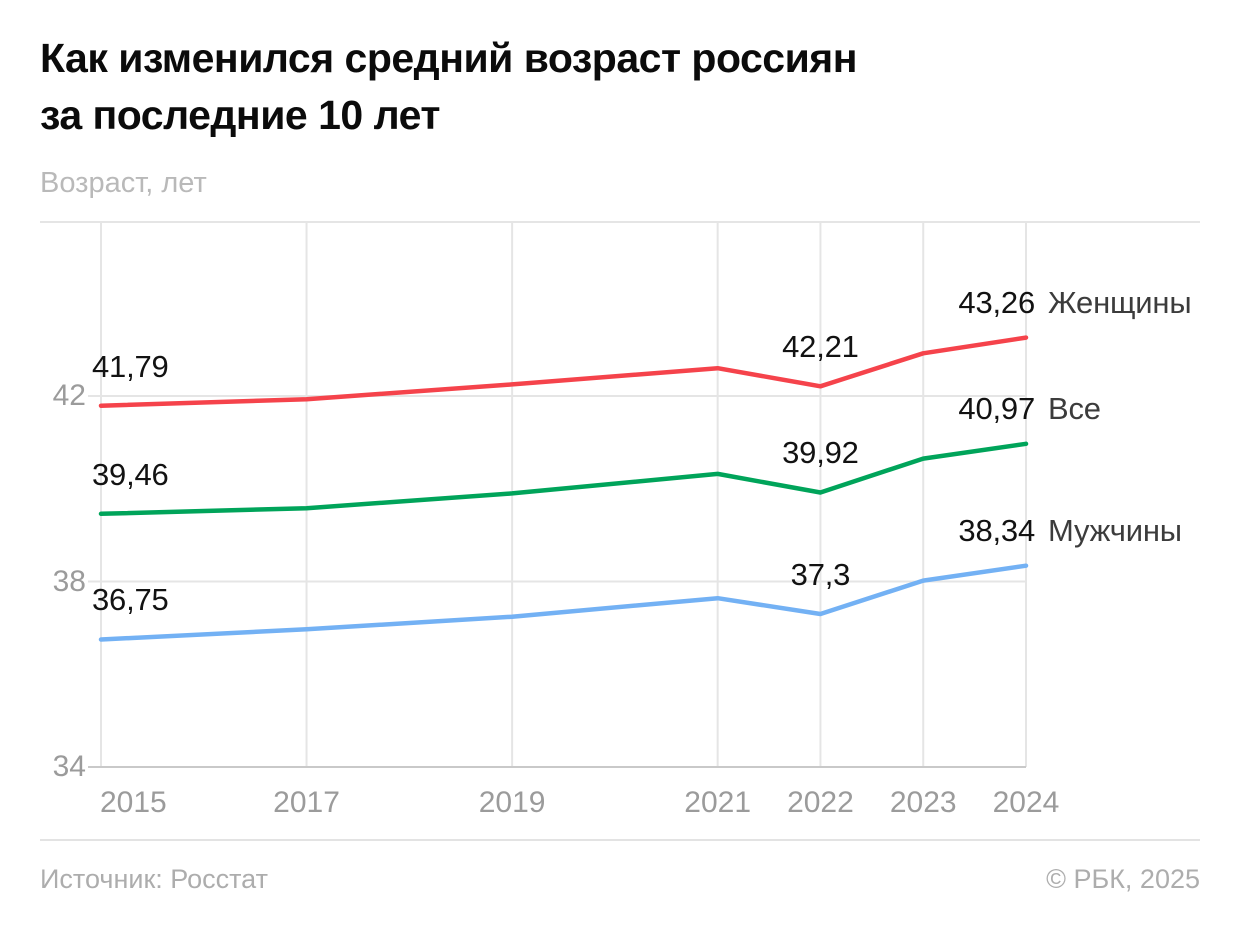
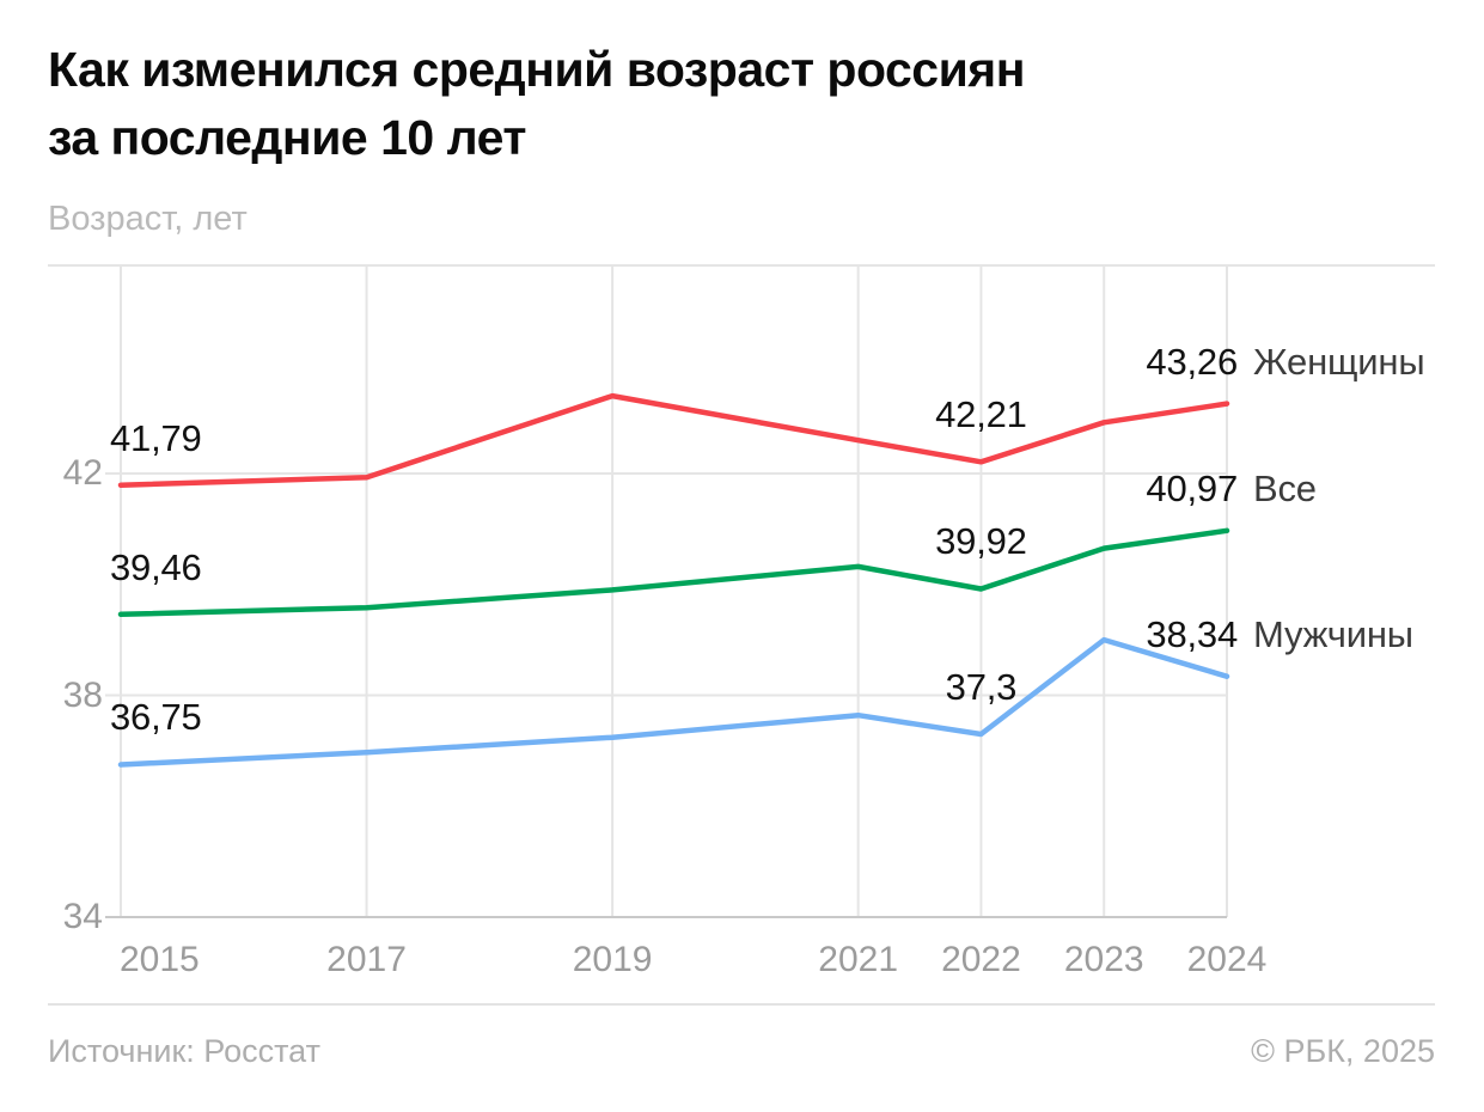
Женщины/2019: 42.2 -> 43.4
Мужчины/2023: 38.0 -> 39.0
